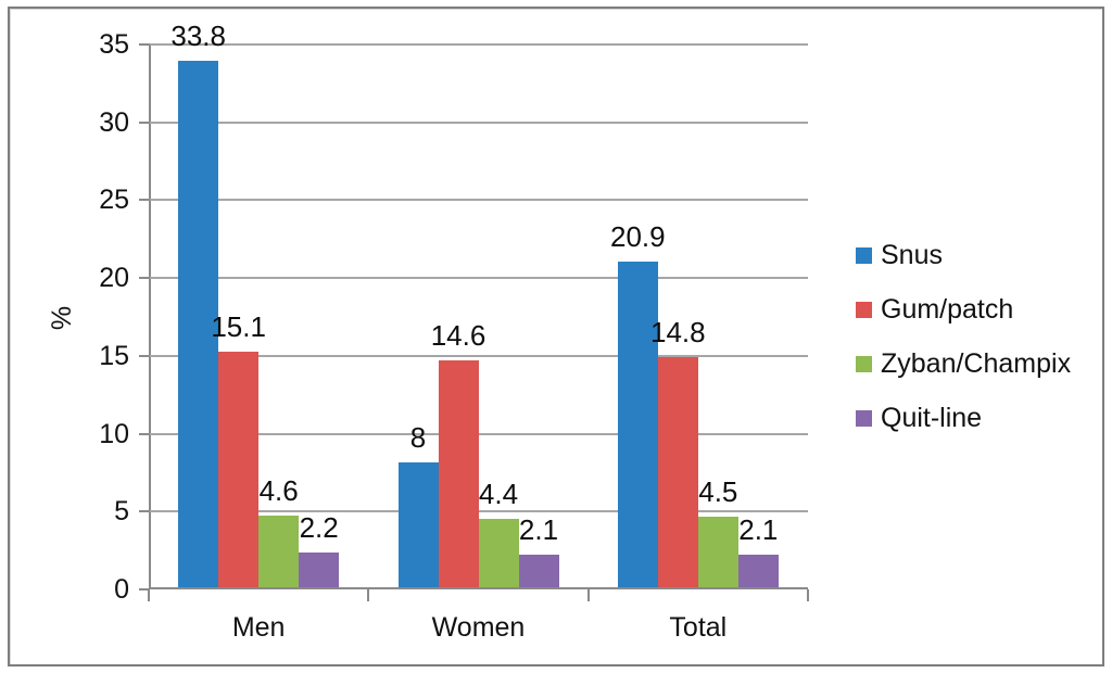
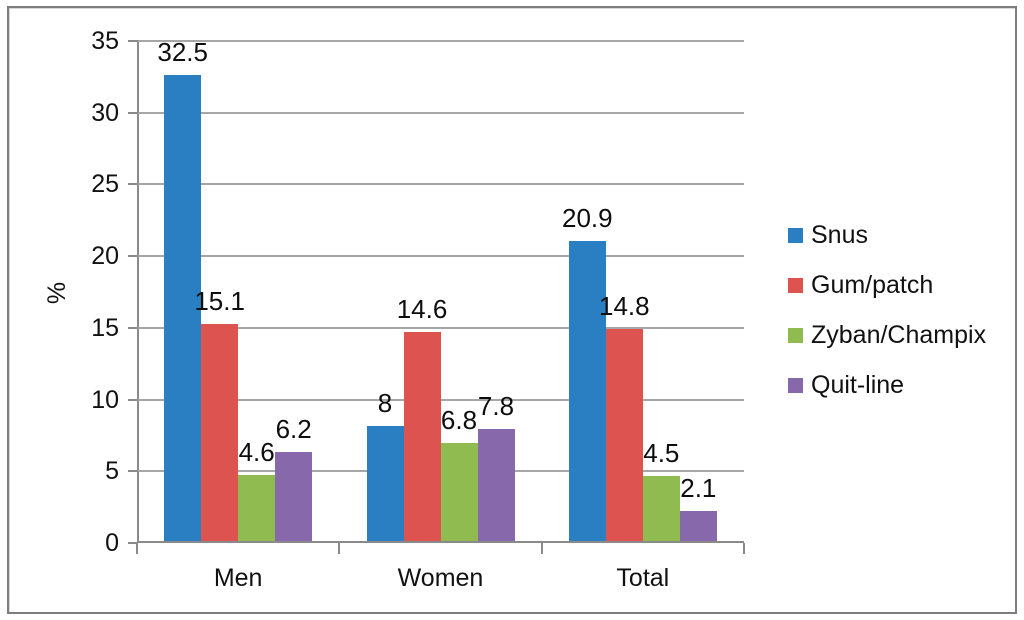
Snus/Men: 33.8 -> 32.5
Quit-line/Men: 2.2 -> 6.2
Zyban/Champix/Women: 4.4 -> 6.8
Quit-line/Women: 2.1 -> 7.8
